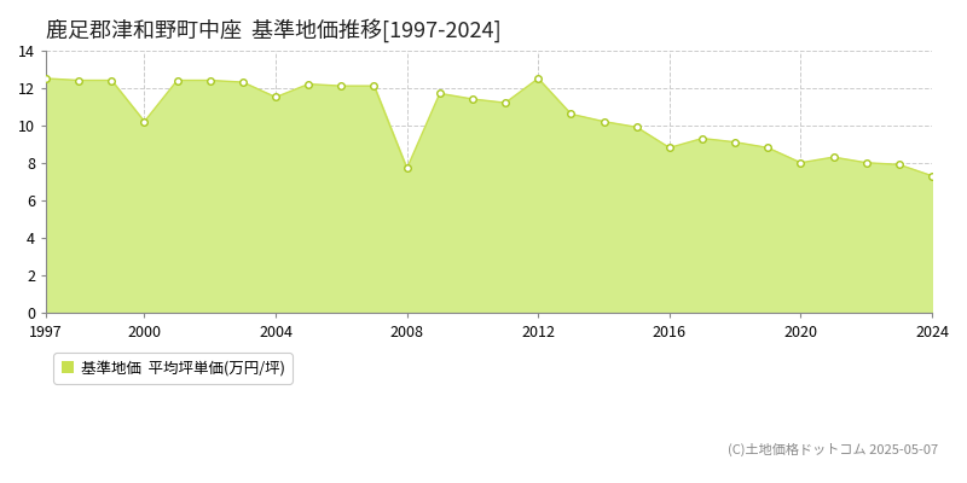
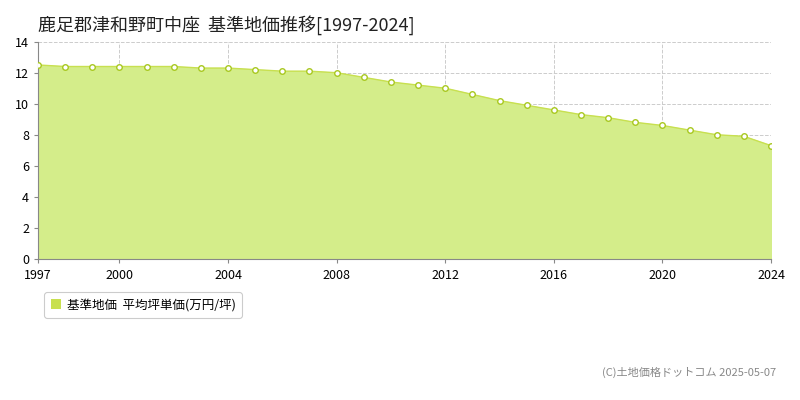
2000: 10.2 -> 12.4
2004: 11.5 -> 12.3
2008: 7.7 -> 12.0
2012: 12.5 -> 11.0
2016: 8.8 -> 9.6
2020: 8.0 -> 8.6
